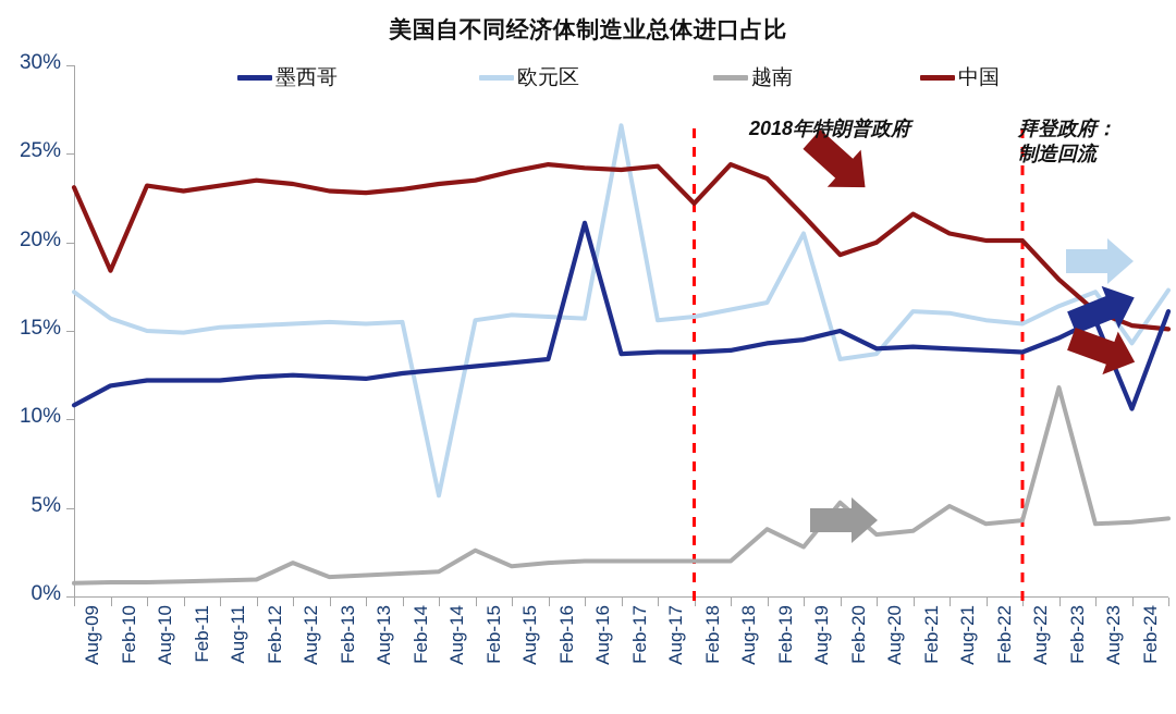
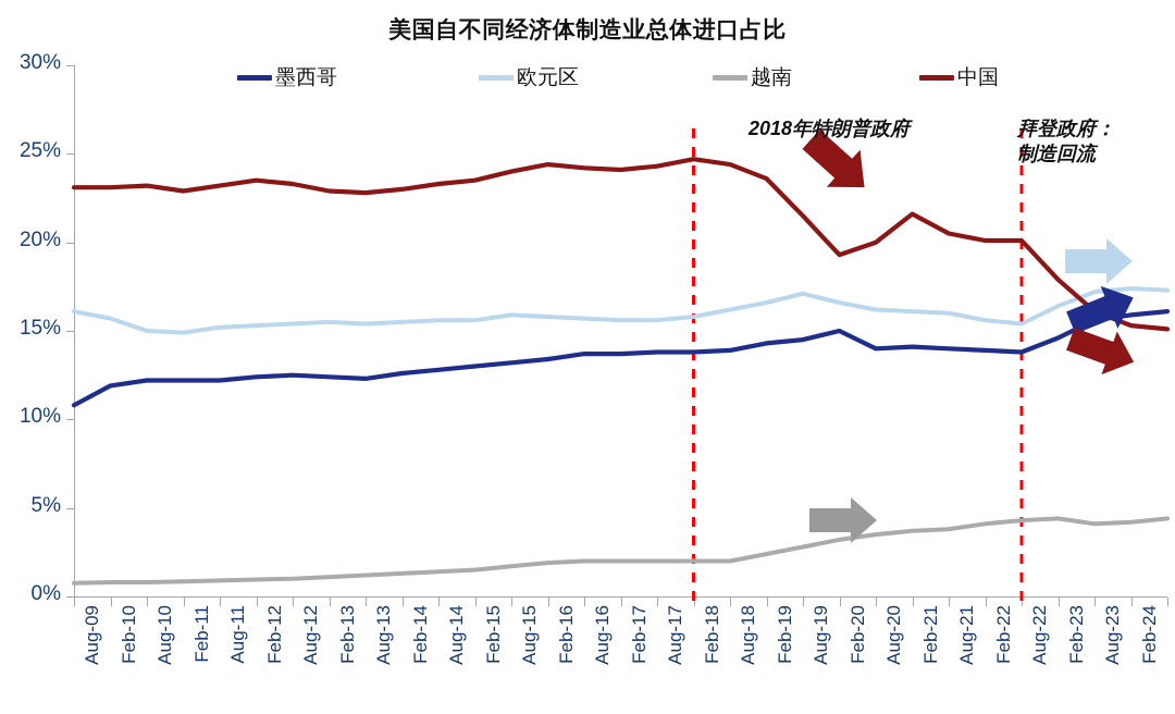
欧元区/Aug-09: 17.2% -> 16.1%
中国/Feb-10: 18.4% -> 23.1%
越南/Aug-12: 1.9% -> 1.0%
欧元区/Aug-14: 5.7% -> 15.6%
越南/Feb-15: 2.6% -> 1.5%
墨西哥/Aug-16: 21.1% -> 13.7%
欧元区/Feb-17: 26.6% -> 15.6%
中国/Feb-18: 22.2% -> 24.7%
越南/Feb-19: 3.8% -> 2.4%
欧元区/Aug-19: 20.5% -> 17.1%
欧元区/Feb-20: 13.4% -> 16.6%
越南/Feb-20: 5.3% -> 3.2%
欧元区/Aug-20: 13.7% -> 16.2%
越南/Aug-21: 5.1% -> 3.8%
越南/Feb-23: 11.8% -> 4.4%
墨西哥/Feb-24: 10.6% -> 15.9%
欧元区/Feb-24: 14.3% -> 17.4%
